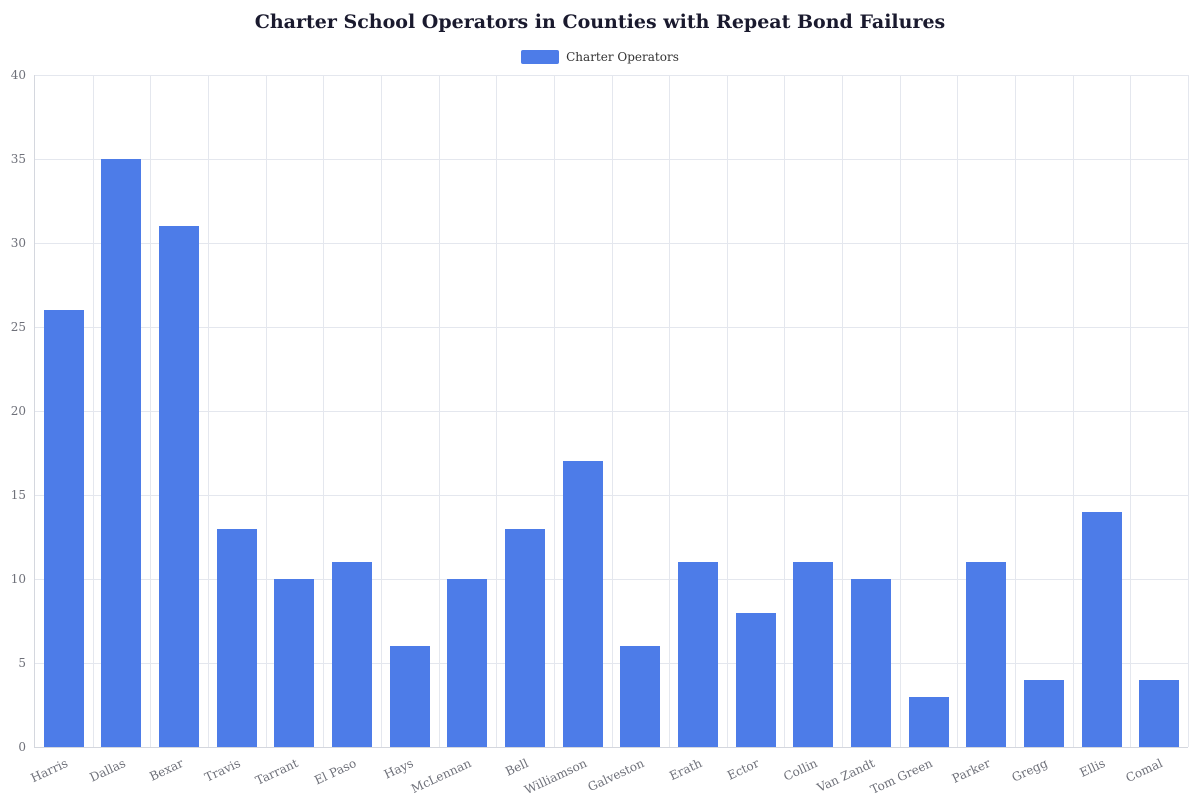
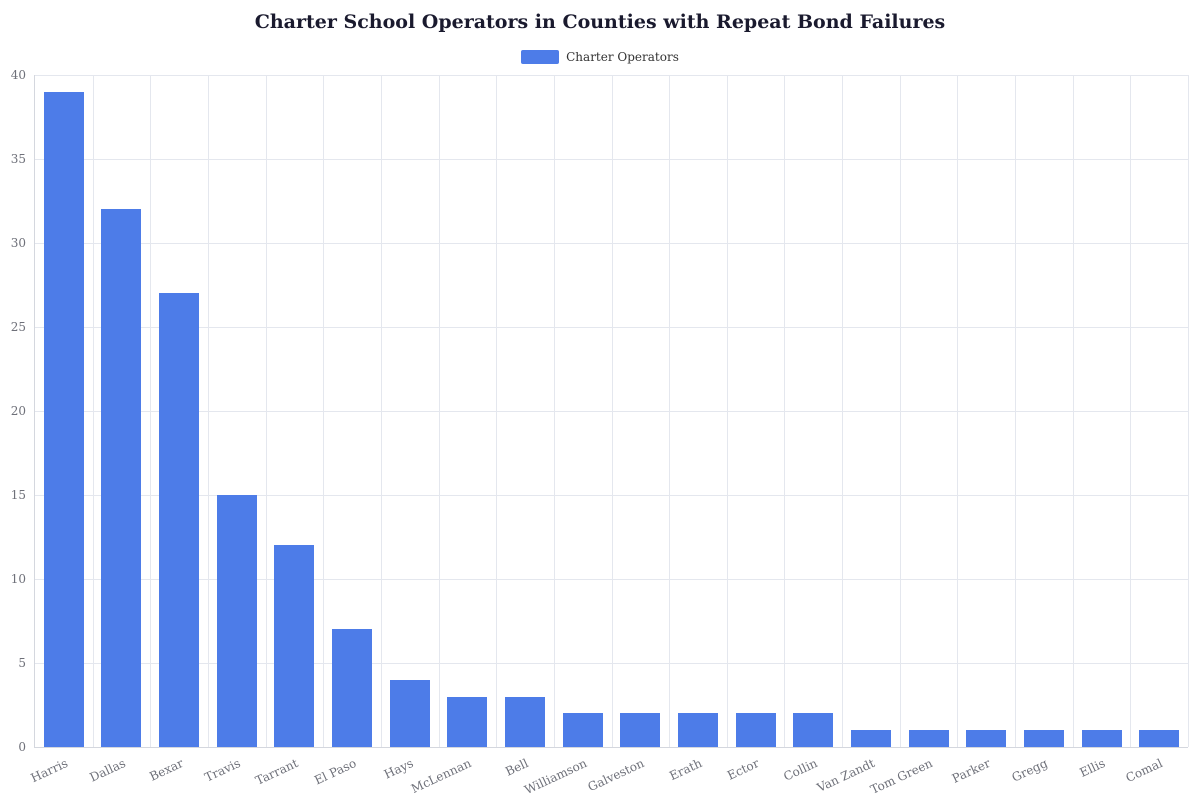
Harris: 26 -> 39
Dallas: 35 -> 32
Bexar: 31 -> 27
Travis: 13 -> 15
Tarrant: 10 -> 12
El Paso: 11 -> 7
Hays: 6 -> 4
McLennan: 10 -> 3
Bell: 13 -> 3
Williamson: 17 -> 2
Galveston: 6 -> 2
Erath: 11 -> 2
Ector: 8 -> 2
Collin: 11 -> 2
Van Zandt: 10 -> 1
Tom Green: 3 -> 1
Parker: 11 -> 1
Gregg: 4 -> 1
Ellis: 14 -> 1
Comal: 4 -> 1
